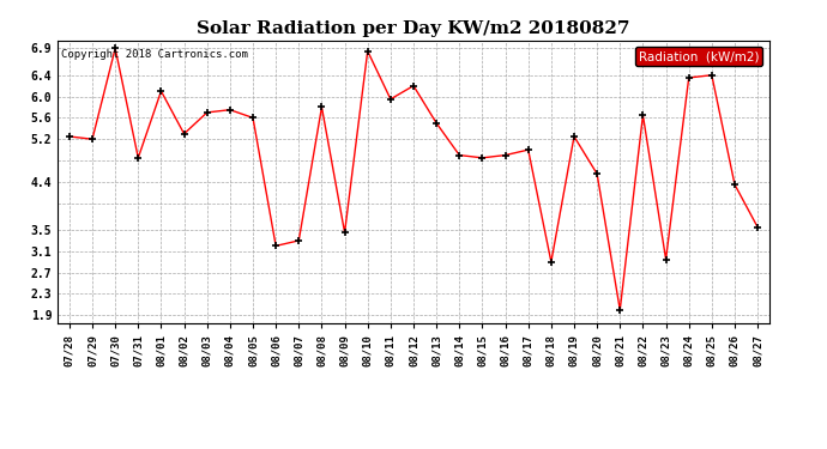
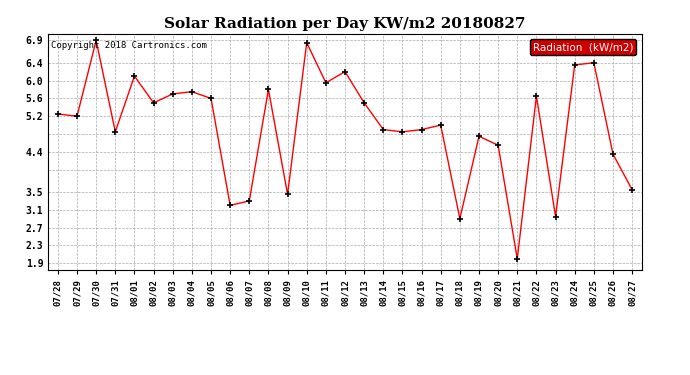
08/02: 5.30 -> 5.50
08/19: 5.25 -> 4.75
